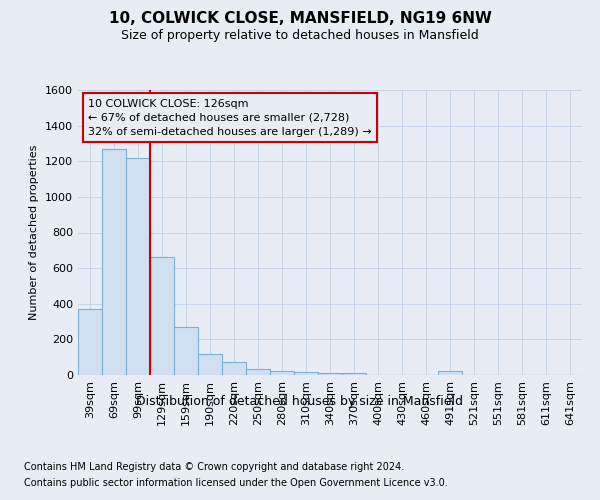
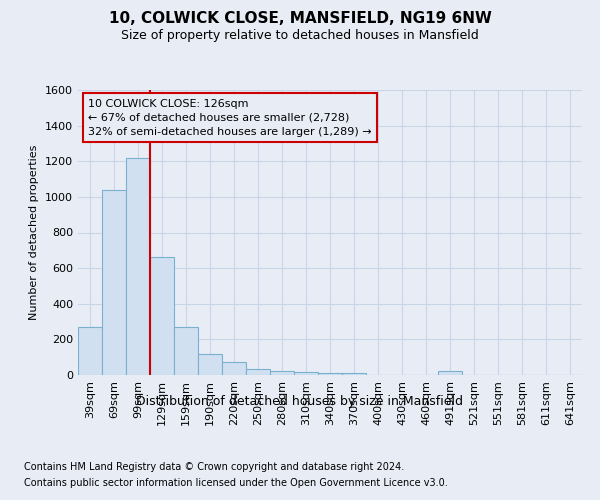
39sqm: 370 -> 270
69sqm: 1270 -> 1040
